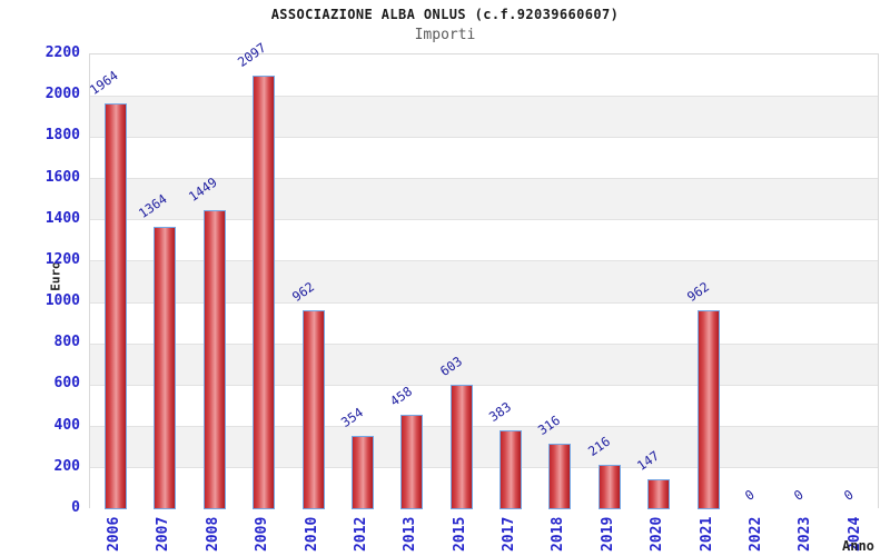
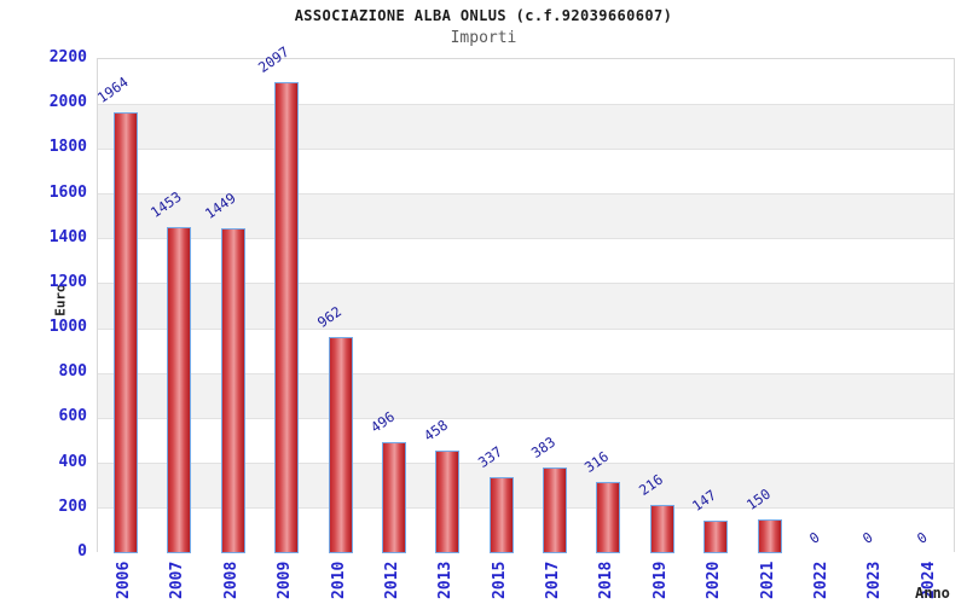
2007: 1364 -> 1453
2012: 354 -> 496
2015: 603 -> 337
2021: 962 -> 150
